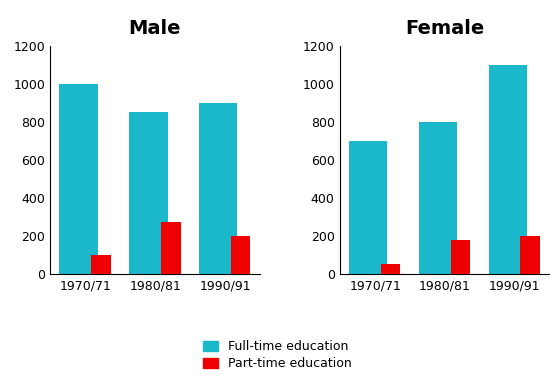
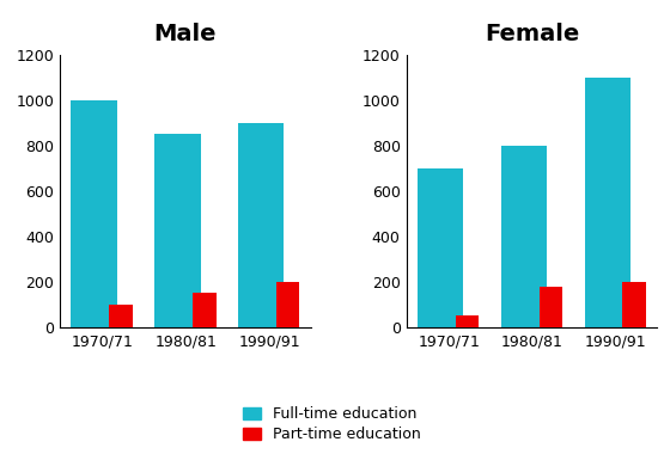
Male/Part-time education/1980/81: 270 -> 150
